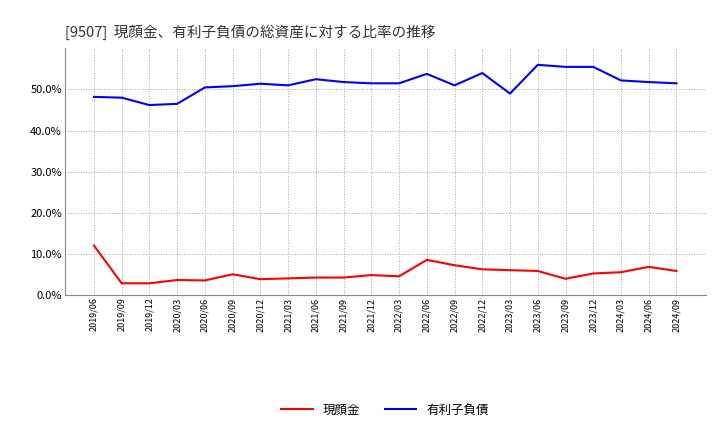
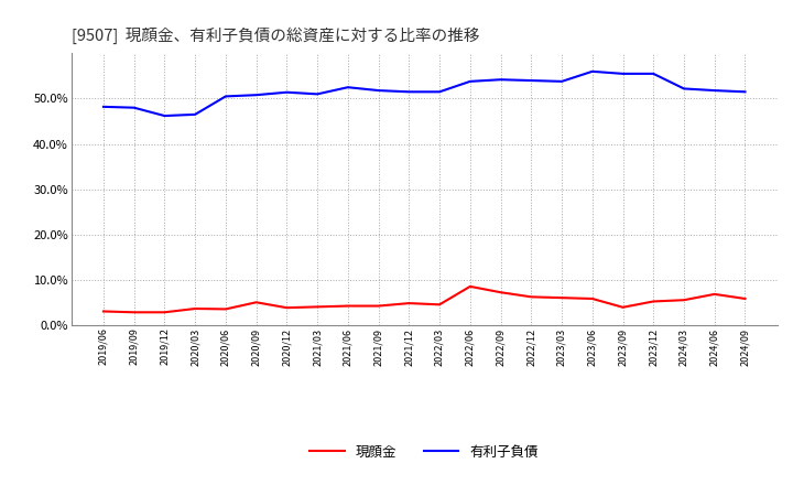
現顔金/2019/06: 12.0% -> 3.0%
有利子負債/2022/09: 51.0% -> 54.2%
有利子負債/2023/03: 49.0% -> 53.8%
